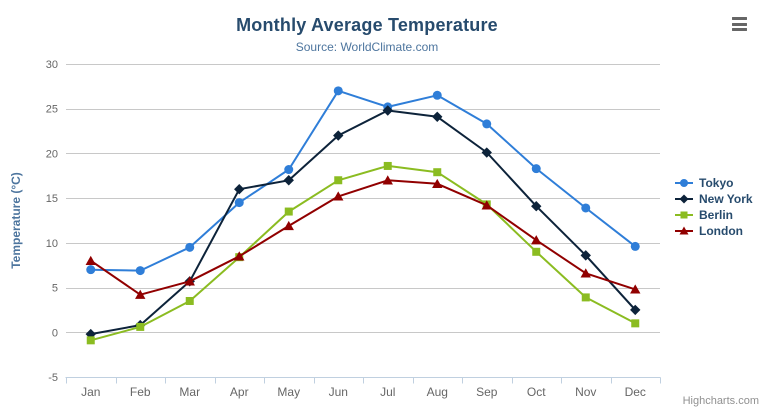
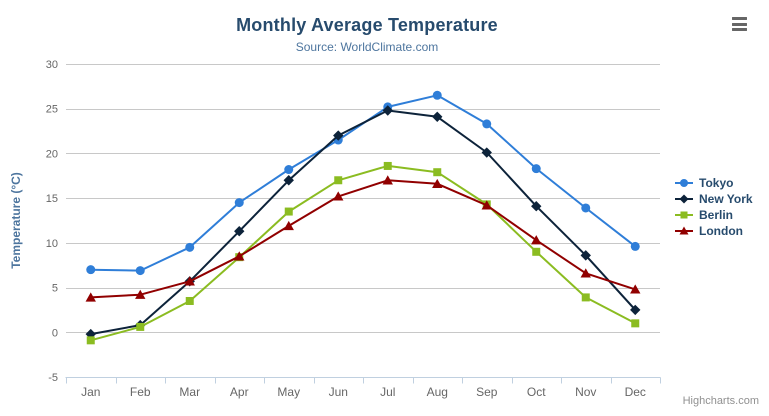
London/Jan: 8 -> 4
New York/Apr: 16 -> 11
Tokyo/Jun: 27 -> 22
